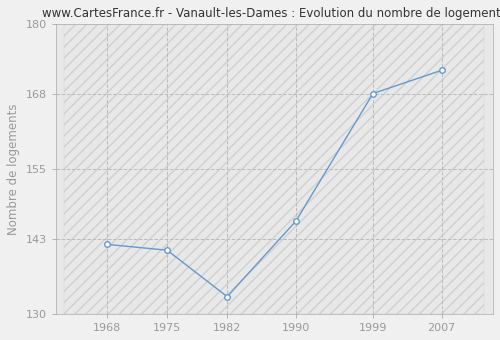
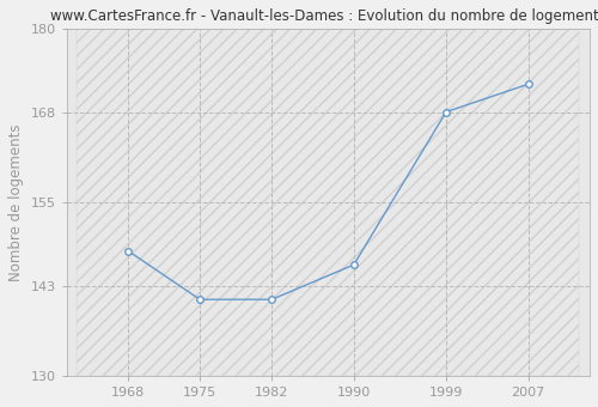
1968: 142 -> 148
1982: 133 -> 141
